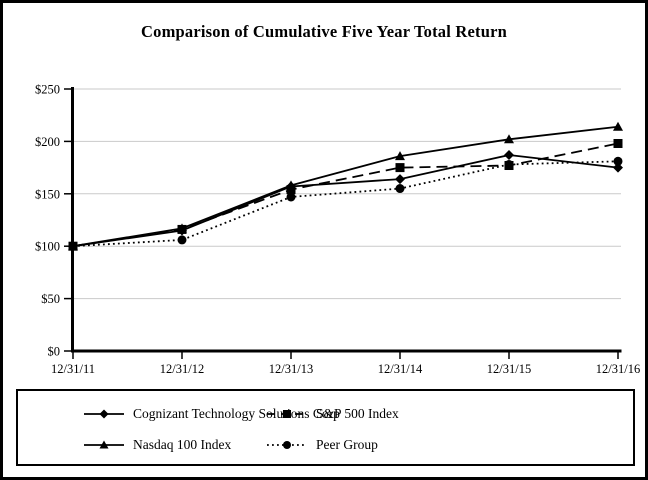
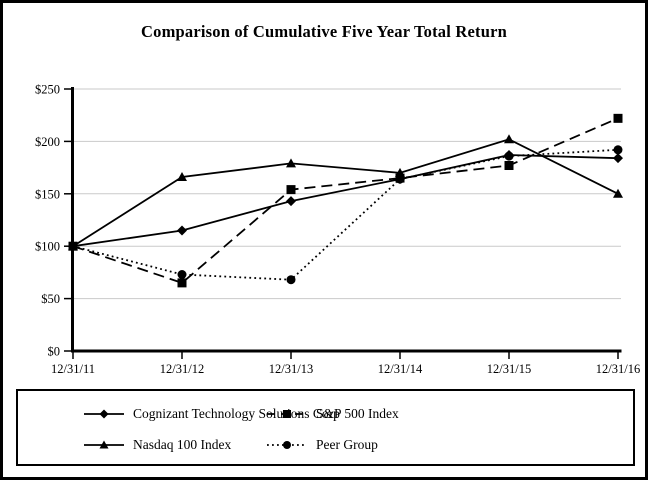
S&P 500 Index/12/31/12: $116 -> $65
Nasdaq 100 Index/12/31/12: $117 -> $166
Peer Group/12/31/12: $106 -> $73
Cognizant Technology Solutions Corp/12/31/13: $157 -> $143
Nasdaq 100 Index/12/31/13: $158 -> $179
Peer Group/12/31/13: $147 -> $68
S&P 500 Index/12/31/14: $175 -> $165
Nasdaq 100 Index/12/31/14: $186 -> $170
Peer Group/12/31/14: $155 -> $164
Peer Group/12/31/15: $178 -> $186
Cognizant Technology Solutions Corp/12/31/16: $175 -> $184
S&P 500 Index/12/31/16: $198 -> $222
Nasdaq 100 Index/12/31/16: $214 -> $150
Peer Group/12/31/16: $181 -> $192
